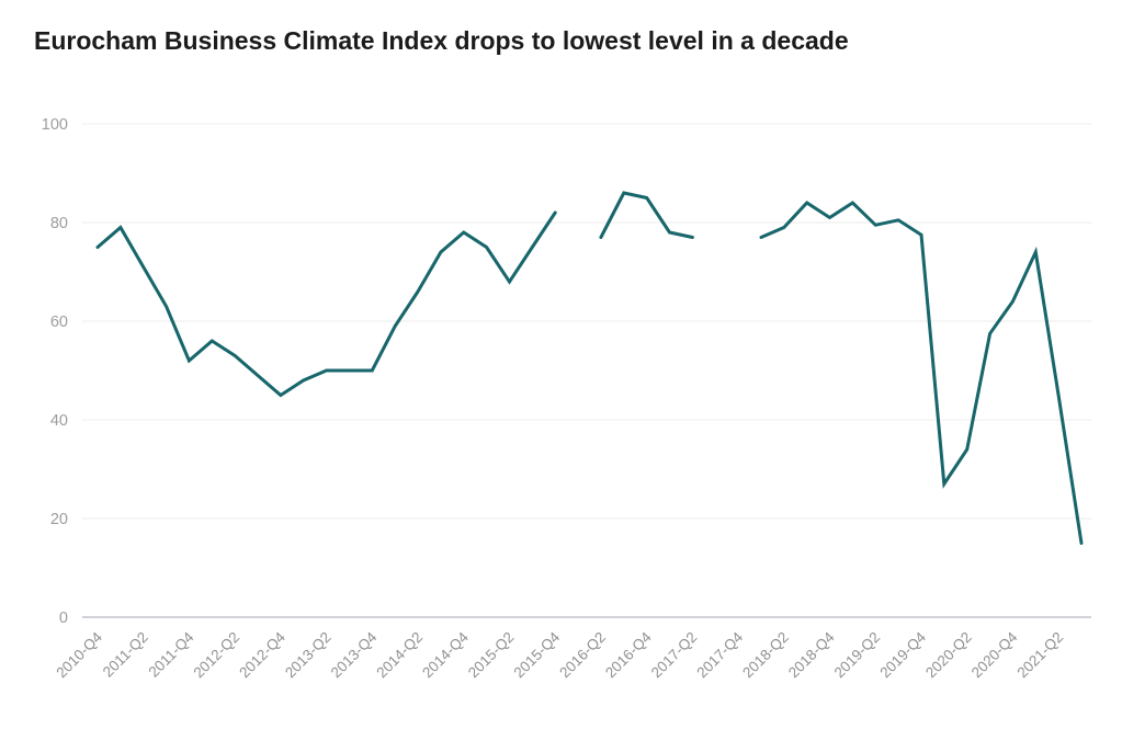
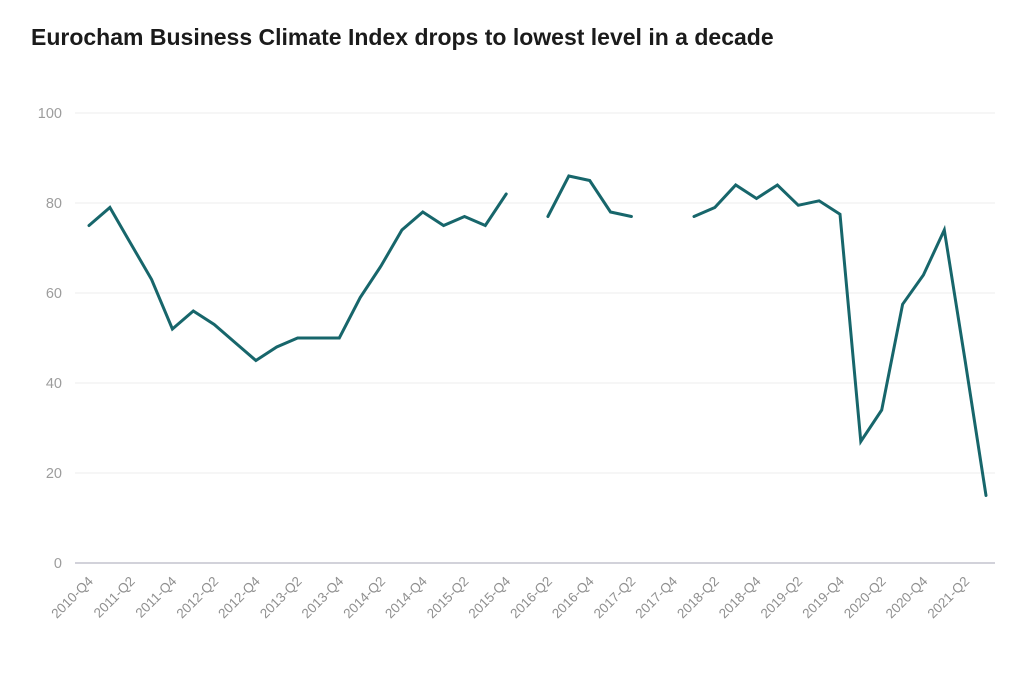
2015-Q2: 68 -> 77
